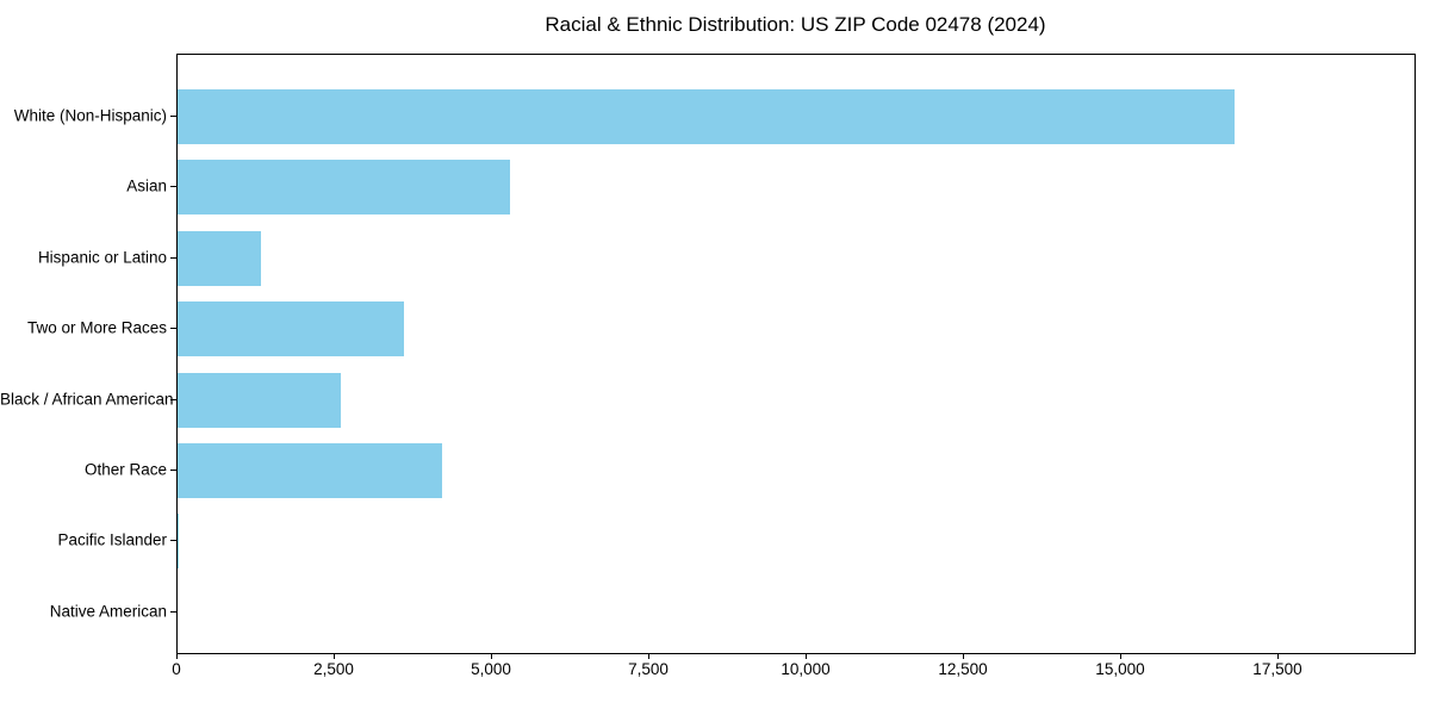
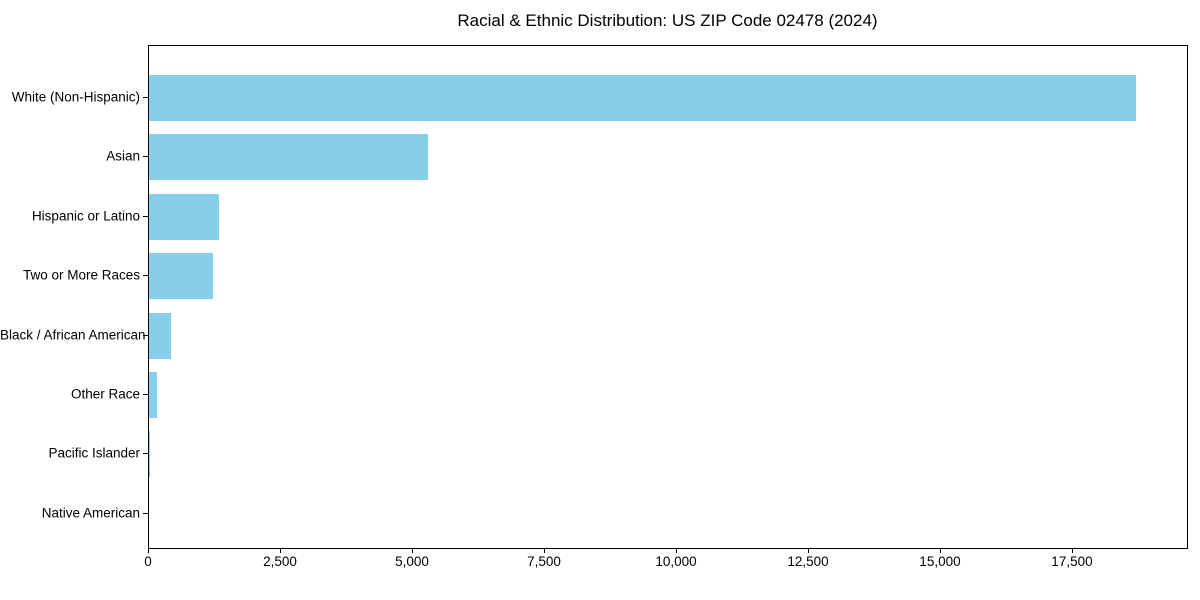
White (Non-Hispanic): 16800 -> 18700
Two or More Races: 3600 -> 1200
Black / African American: 2600 -> 400
Other Race: 4200 -> 200
